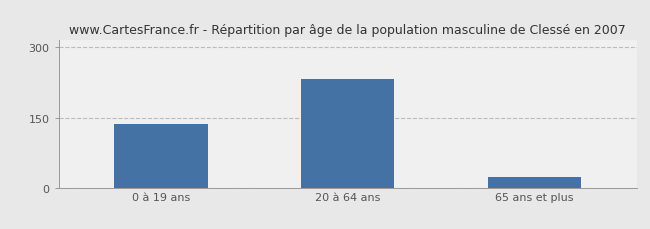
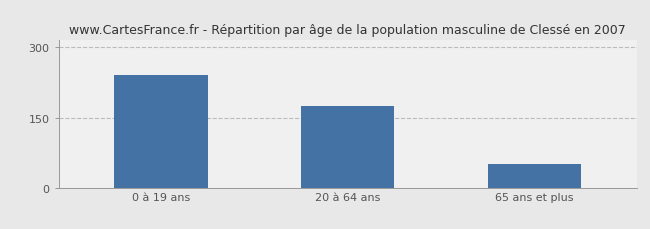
0 à 19 ans: 137 -> 240
20 à 64 ans: 233 -> 175
65 ans et plus: 22 -> 50
